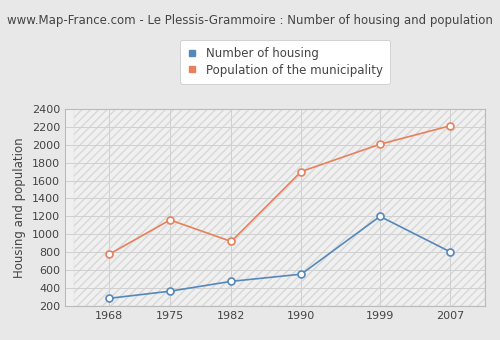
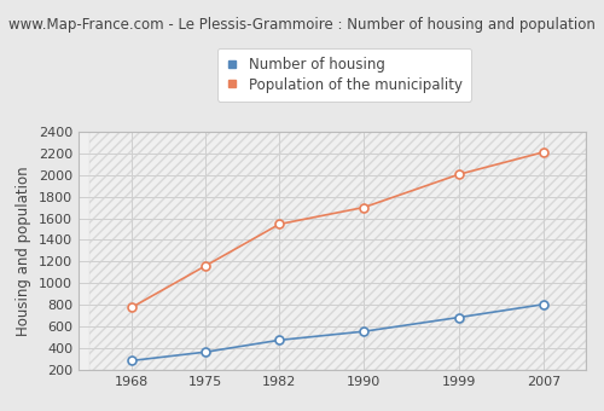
Population of the municipality/1982: 920 -> 1540
Number of housing/1999: 1200 -> 680
